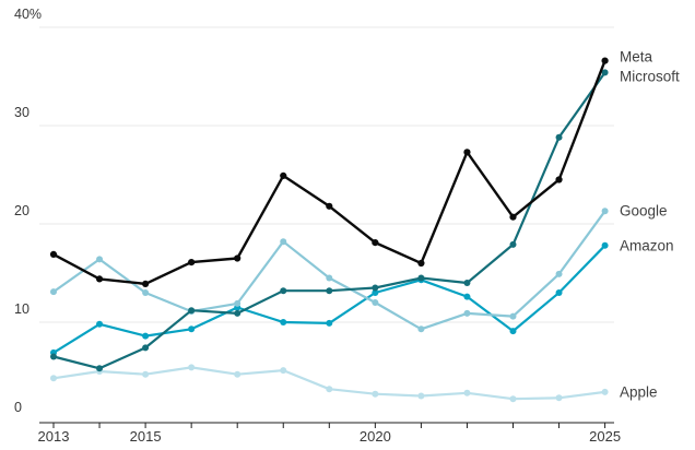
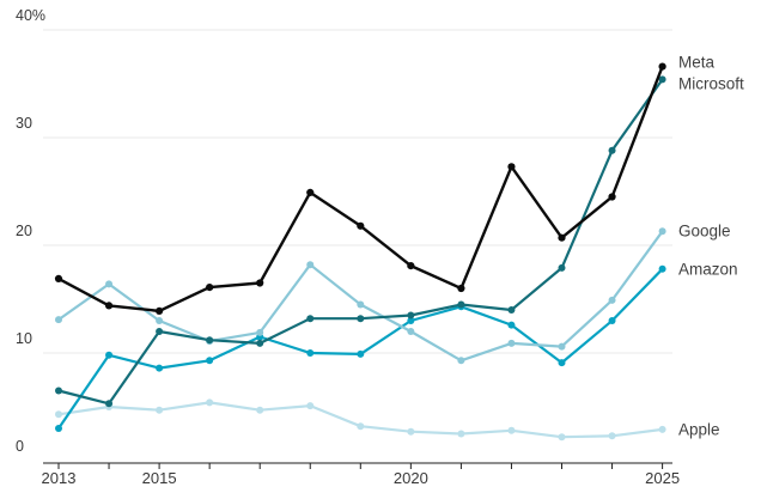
Amazon/2013: 7% -> 3%
Microsoft/2015: 7% -> 12%
